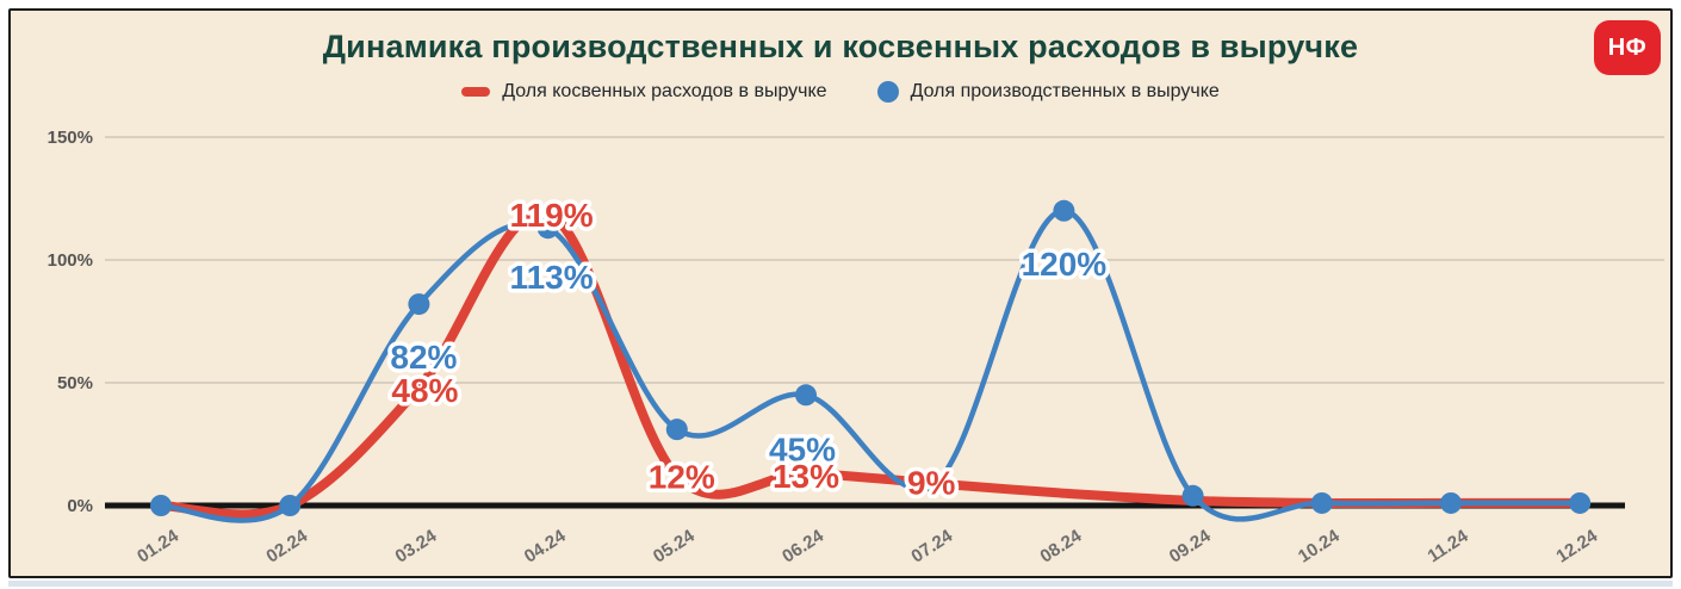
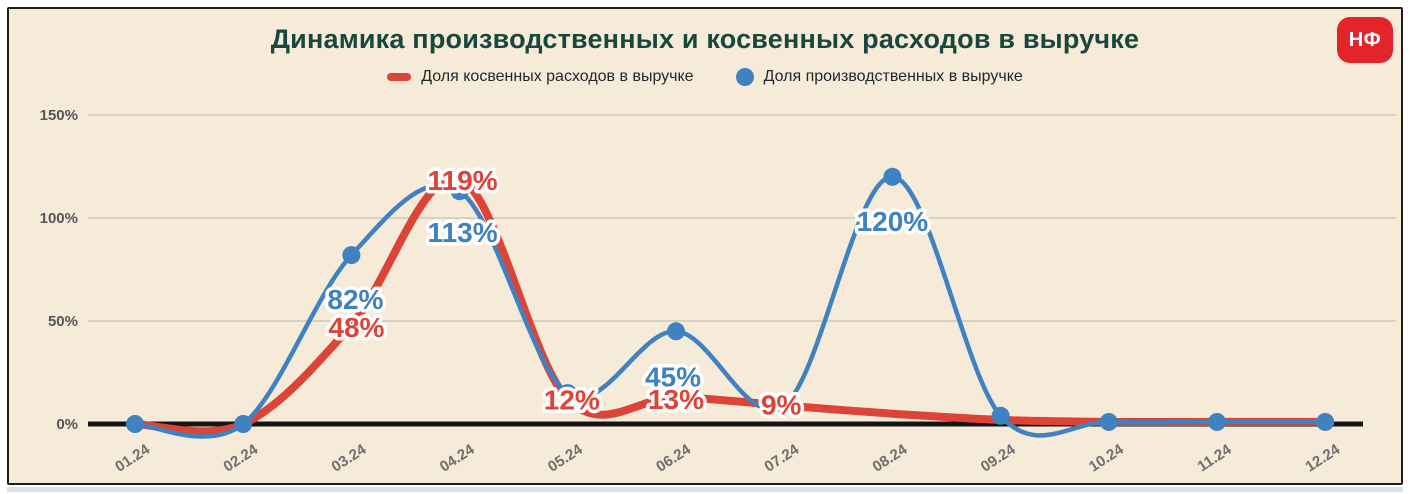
Доля производственных в выручке/05.24: 31% -> 15%
